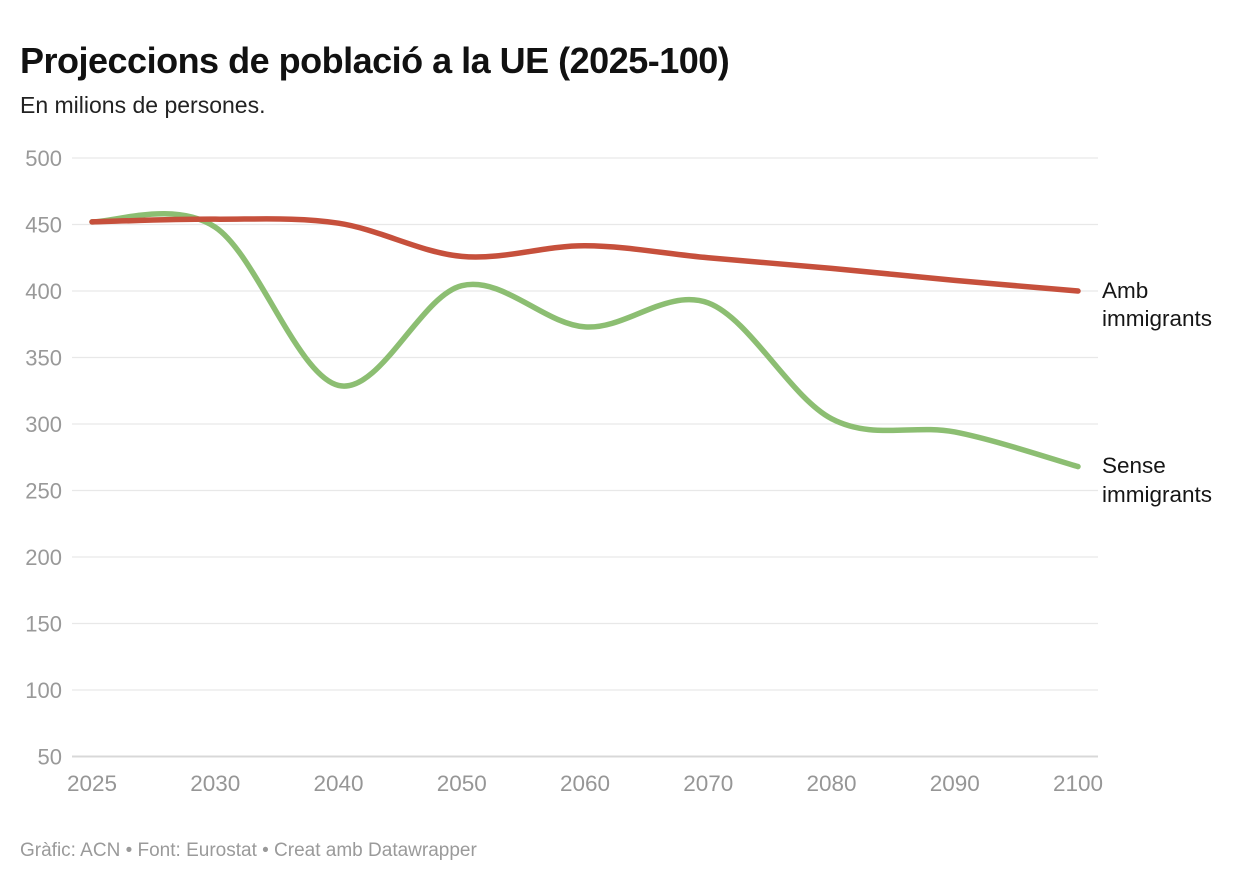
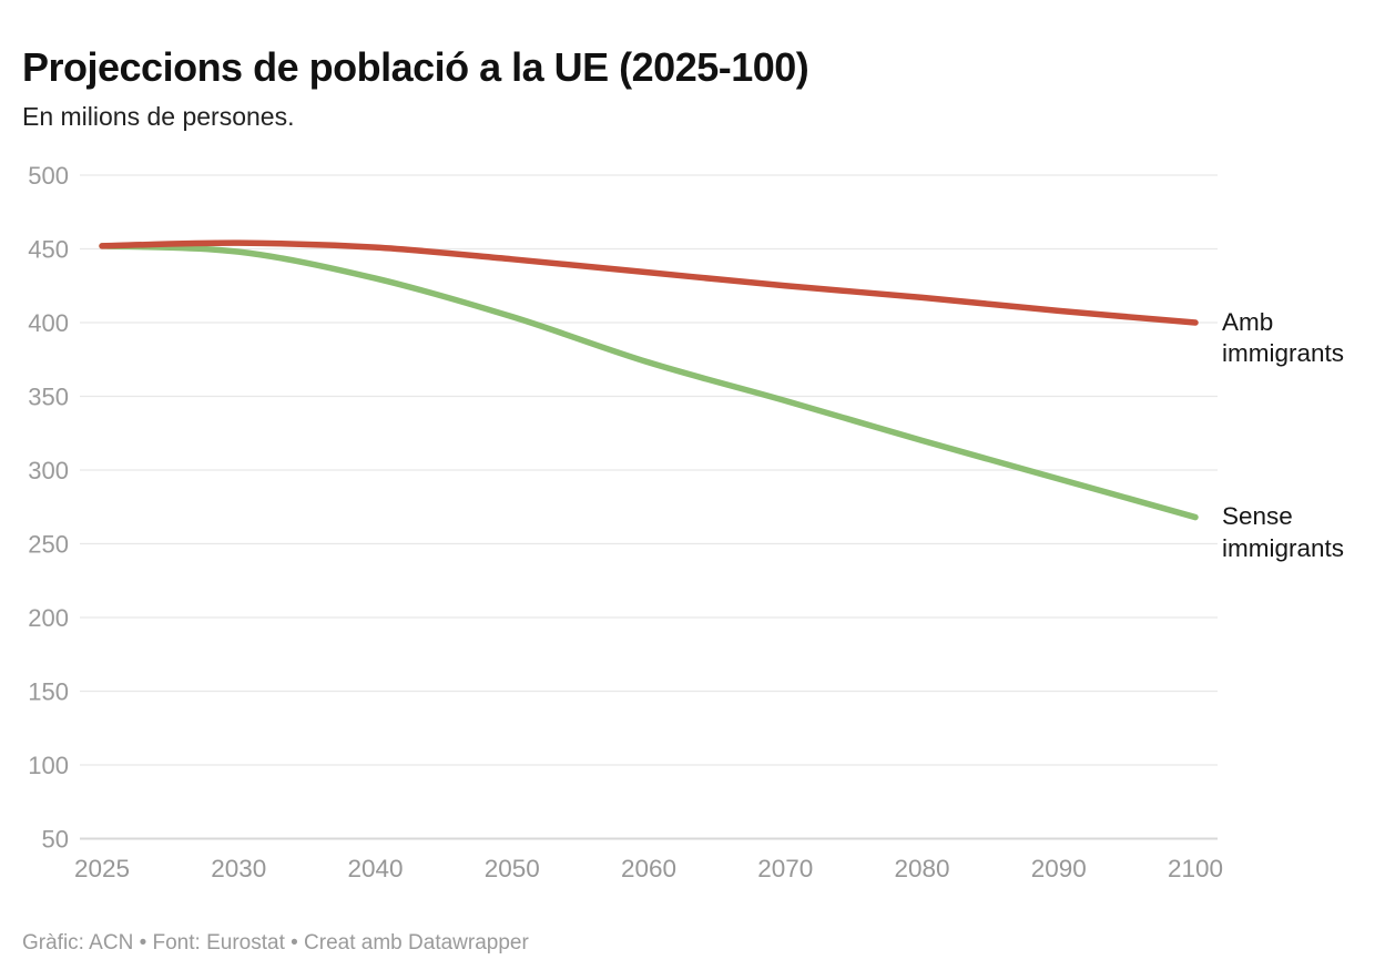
Sense immigrants/2040: 329 -> 430
Amb immigrants/2050: 426 -> 443
Sense immigrants/2070: 391 -> 347
Sense immigrants/2080: 304 -> 320
